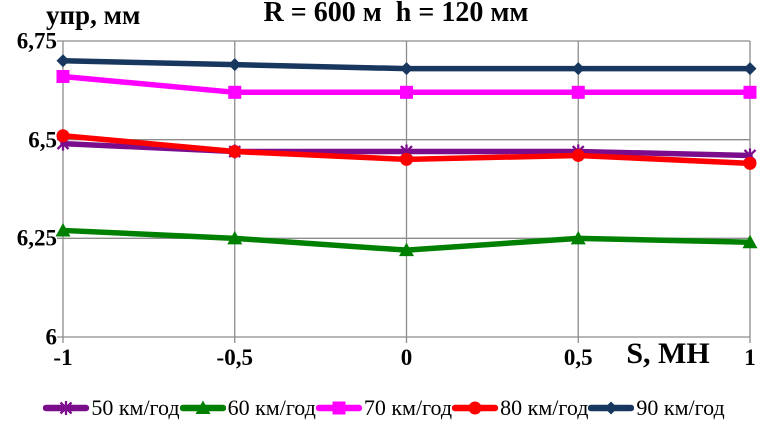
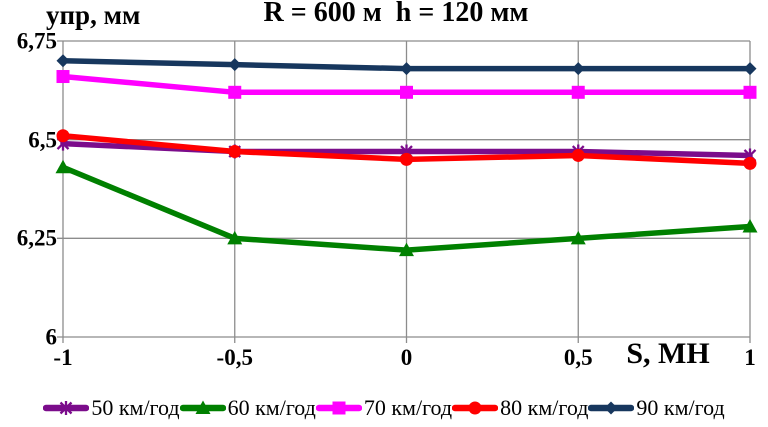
60 км/год/-1: 6,27 -> 6,43
60 км/год/1: 6,24 -> 6,28
